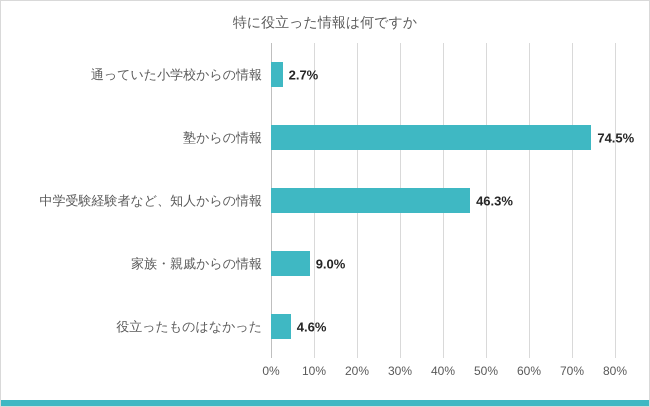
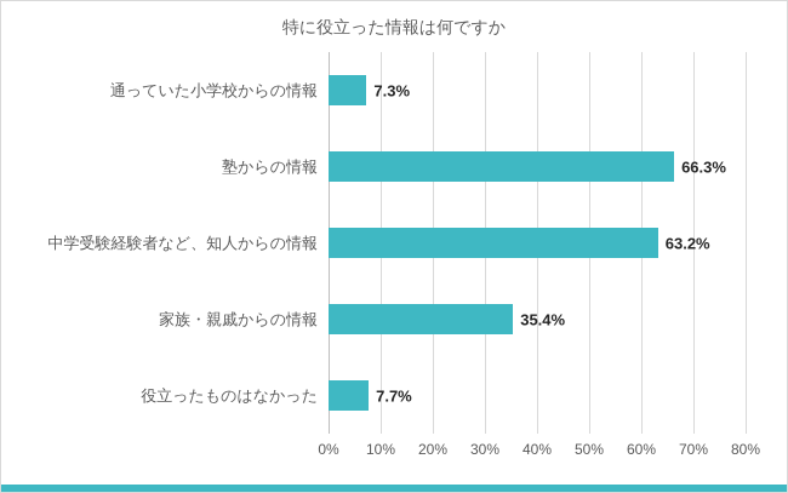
通っていた小学校からの情報: 2.7% -> 7.3%
塾からの情報: 74.5% -> 66.3%
中学受験経験者など、知人からの情報: 46.3% -> 63.2%
家族・親戚からの情報: 9.0% -> 35.4%
役立ったものはなかった: 4.6% -> 7.7%
